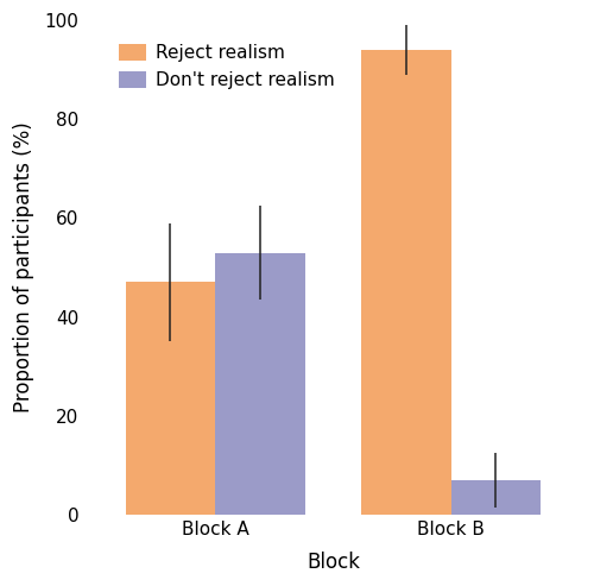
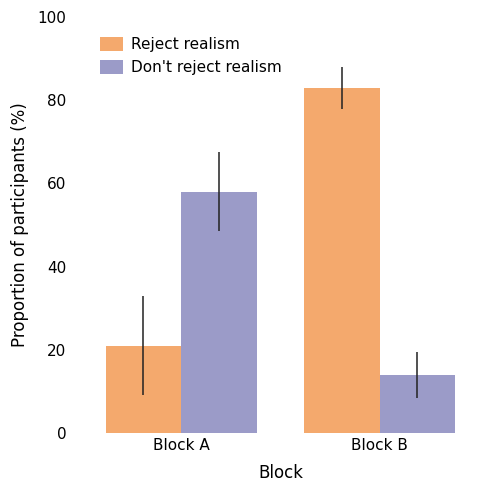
Reject realism/Block A: 47 -> 21
Don't reject realism/Block A: 53 -> 58
Reject realism/Block B: 94 -> 83
Don't reject realism/Block B: 7 -> 14
